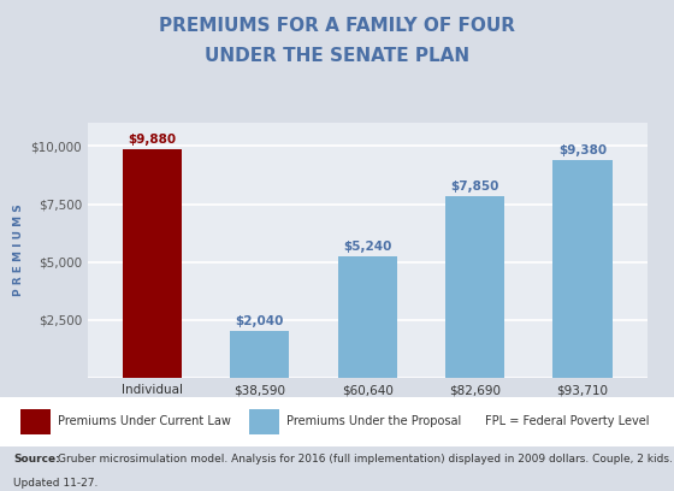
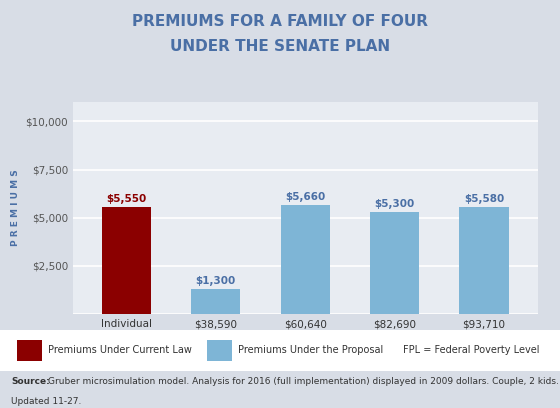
Individual Market: $9,880 -> $5,550
$38,590 175% FPL: $2,040 -> $1,300
$60,640 275% FPL: $5,240 -> $5,660
$82,690 375% FPL: $7,850 -> $5,300
$93,710 425% FPL: $9,380 -> $5,580
